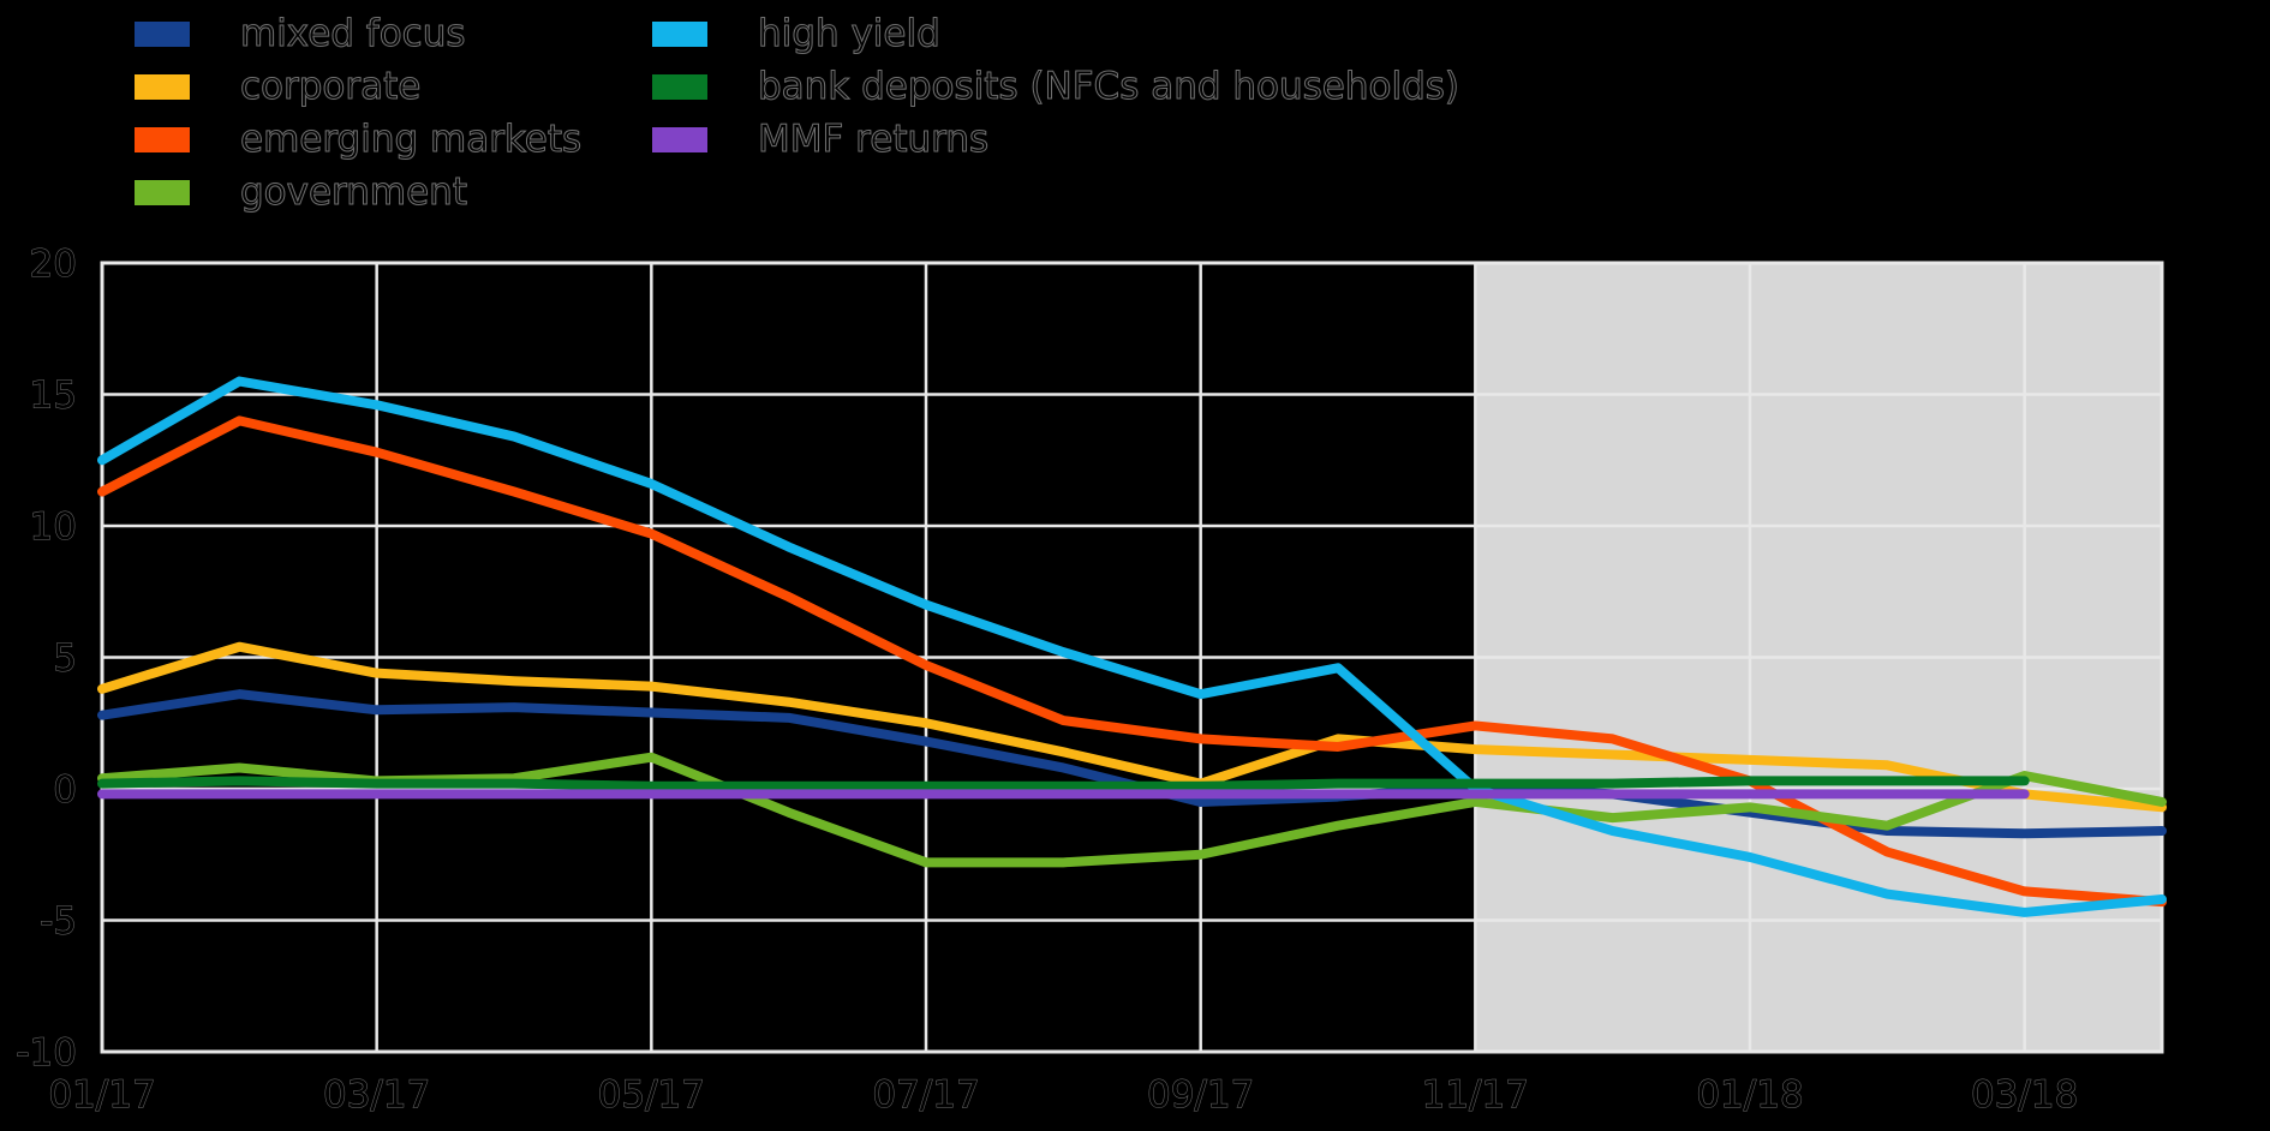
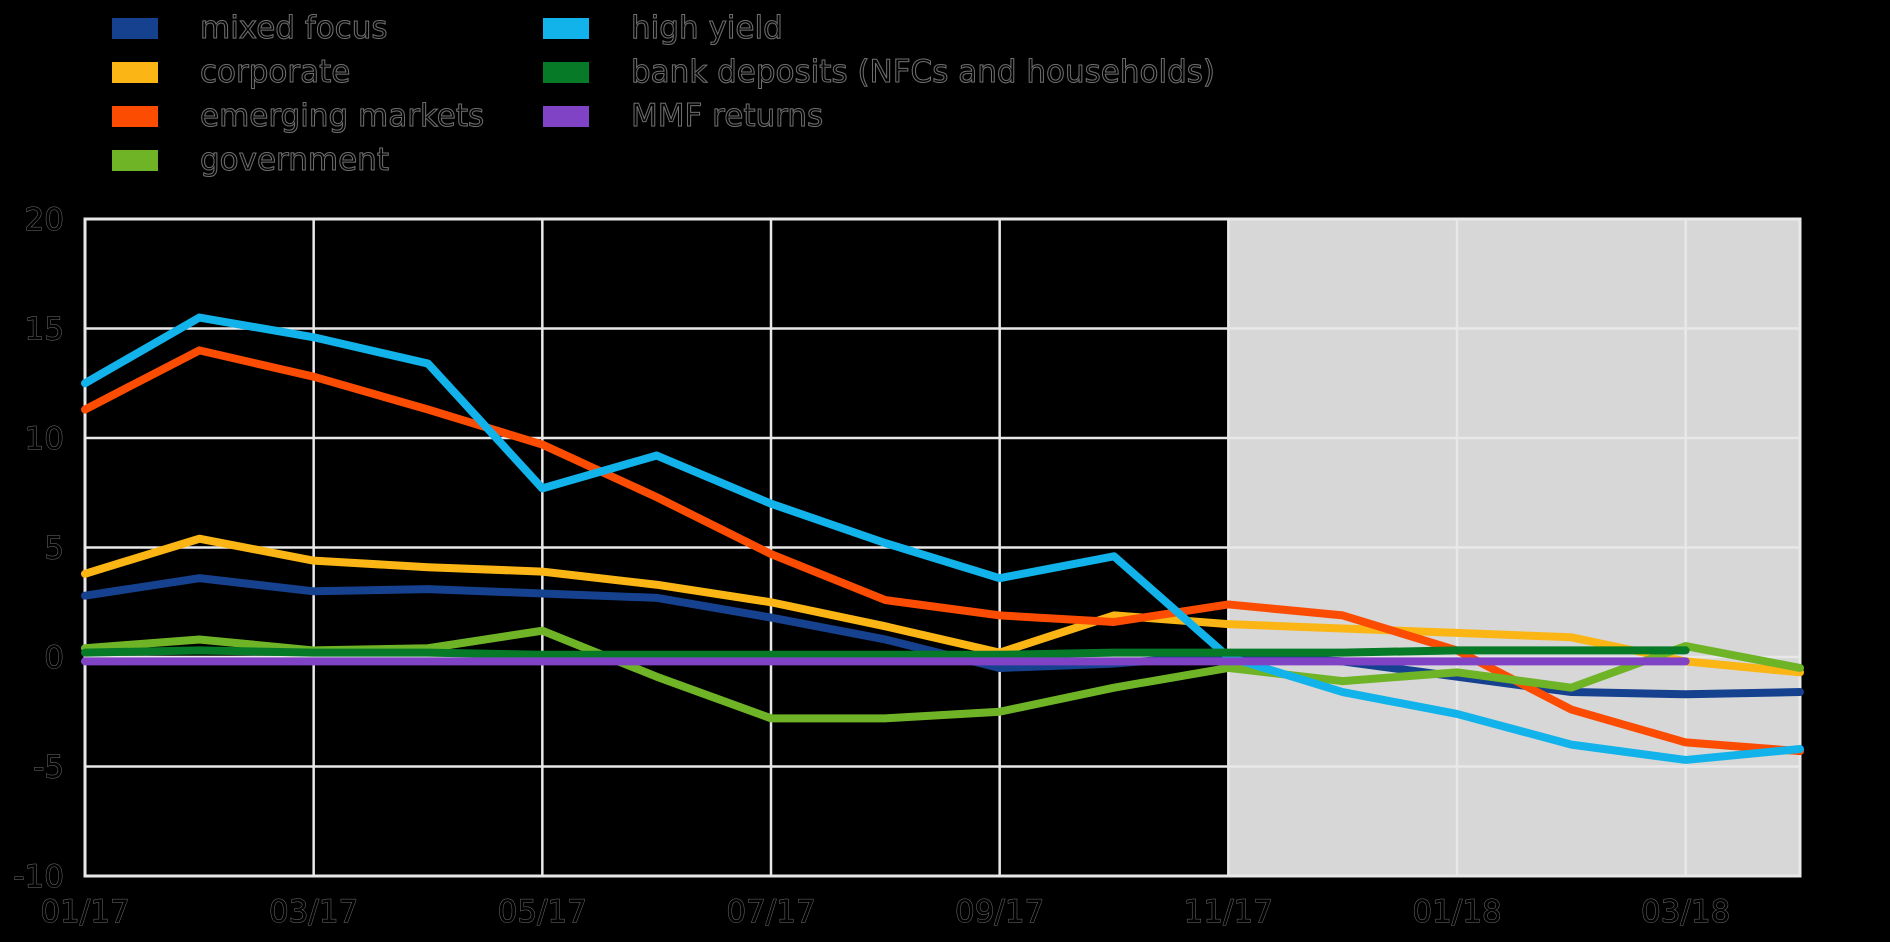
high yield/05/17: 11.6 -> 7.7
